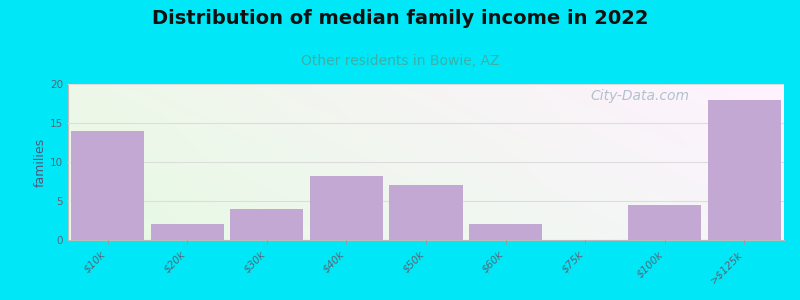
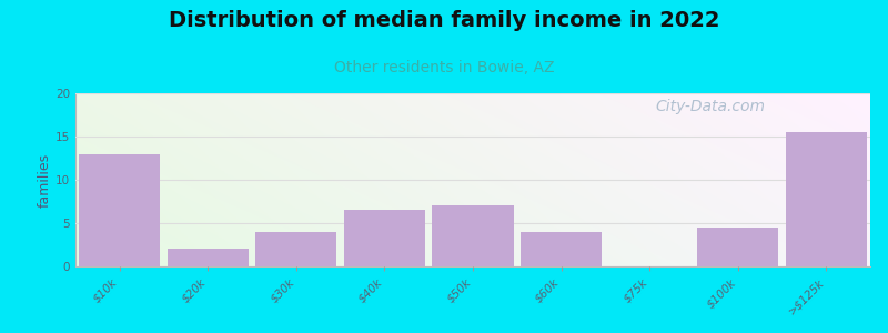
$10k: 14.0 -> 13.0
$40k: 8.2 -> 6.5
$60k: 2.0 -> 4.0
>$125k: 18.0 -> 15.5
